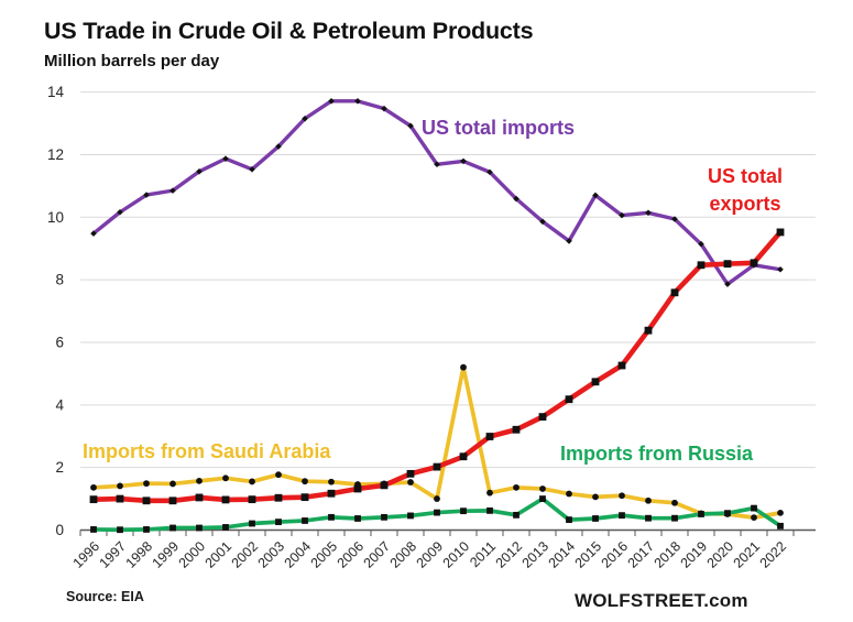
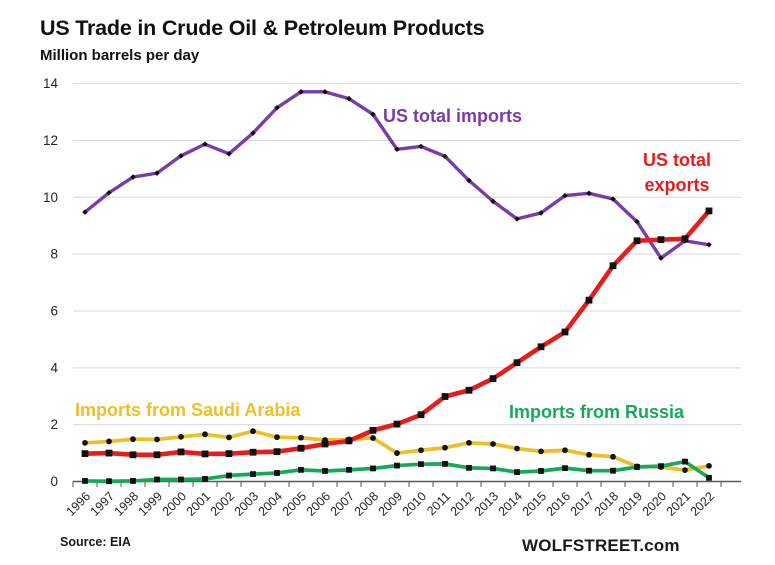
Imports from Saudi Arabia/2010: 5.2 -> 1.1
Imports from Russia/2013: 1.0 -> 0.5
US total imports/2015: 10.7 -> 9.4
